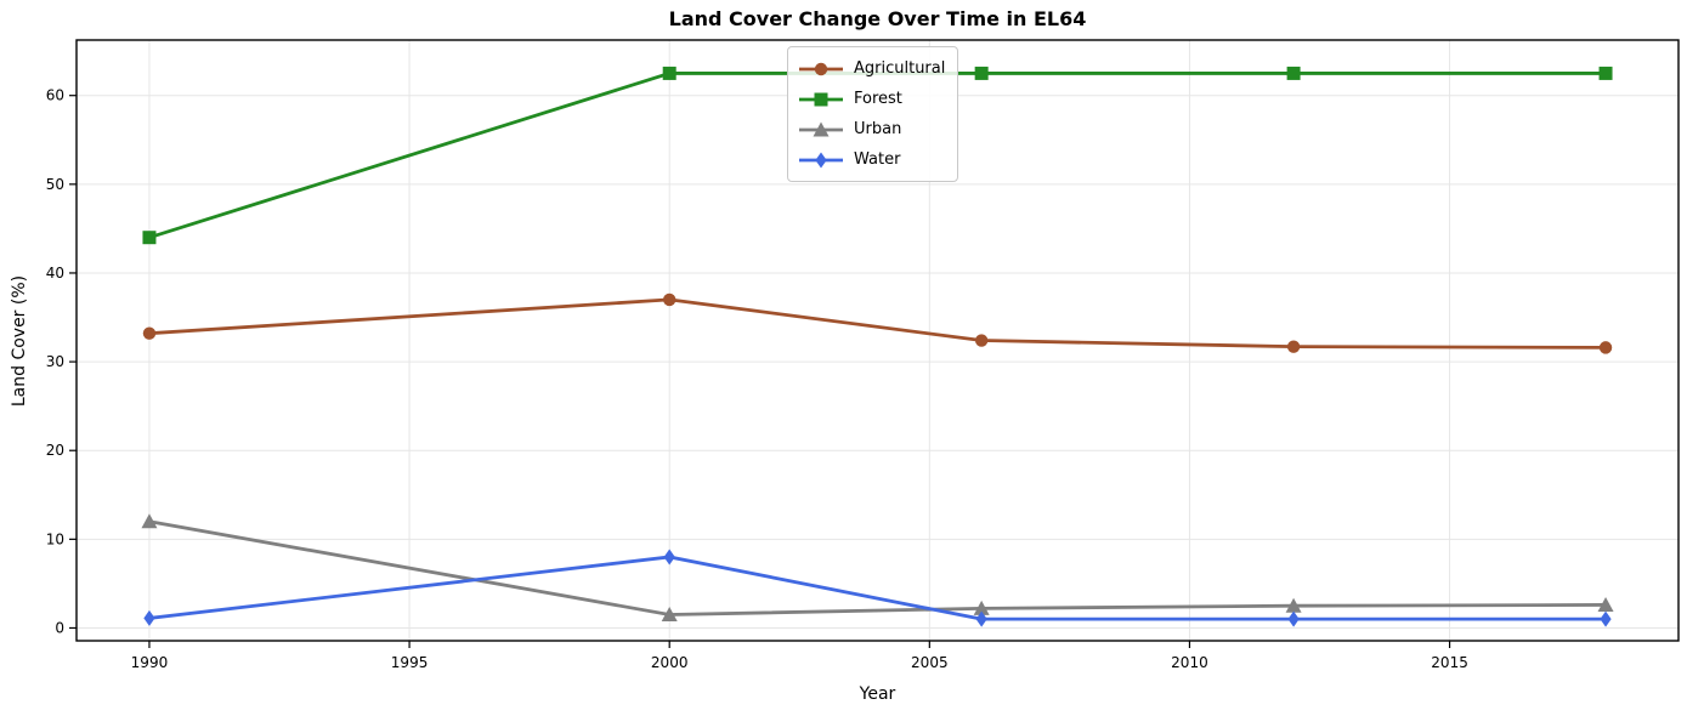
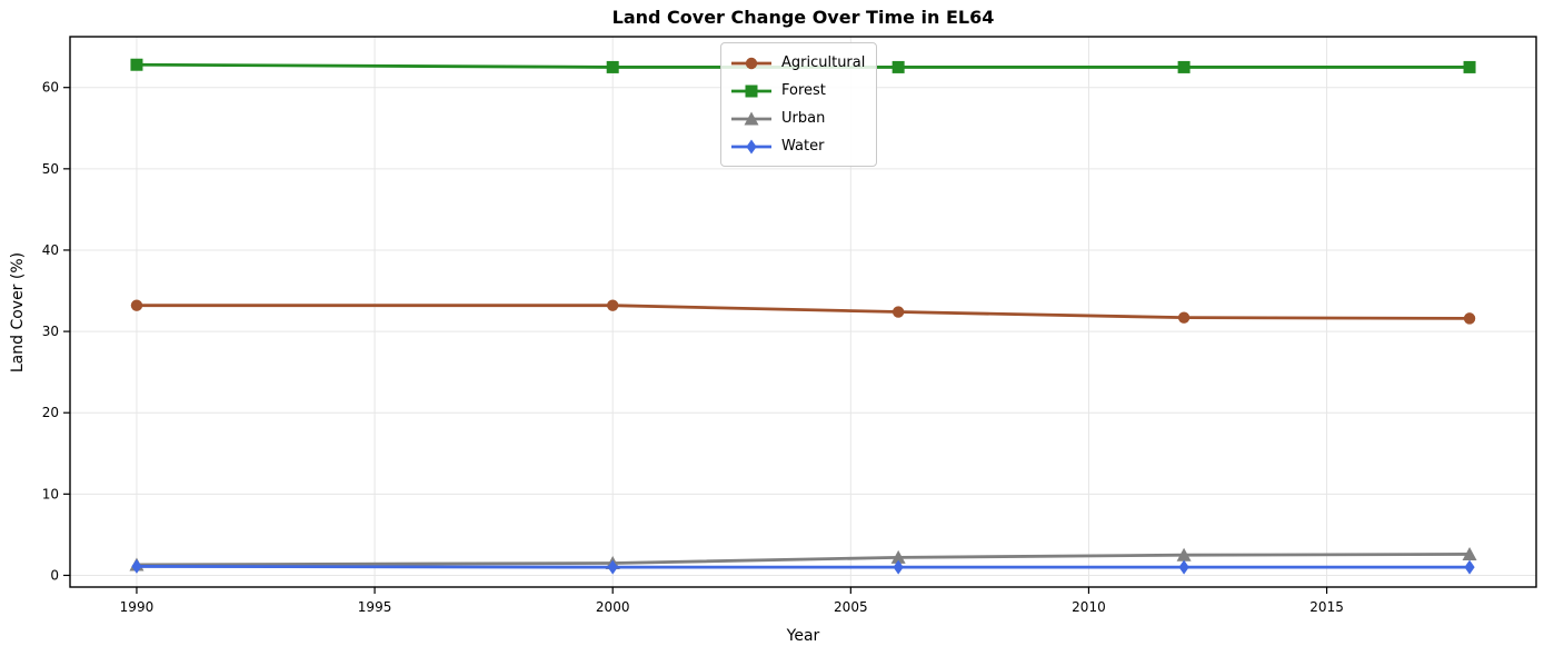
Forest/1990: 44 -> 63
Urban/1990: 12 -> 1
Agricultural/2000: 37 -> 33
Water/2000: 8 -> 1
